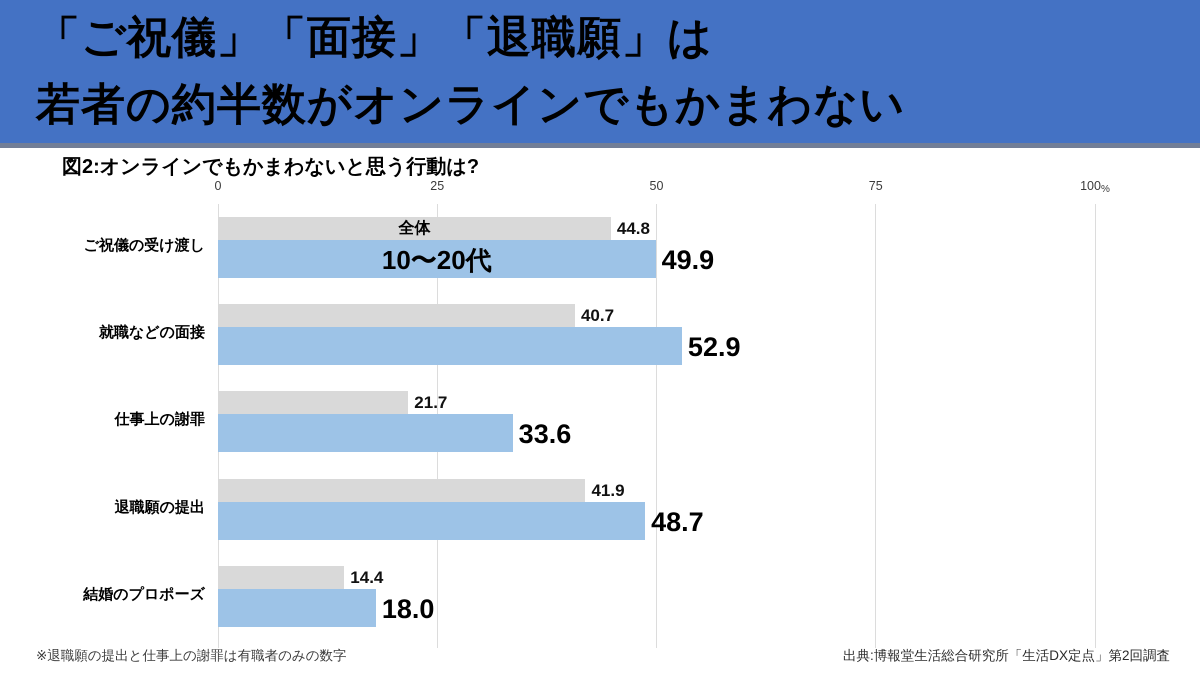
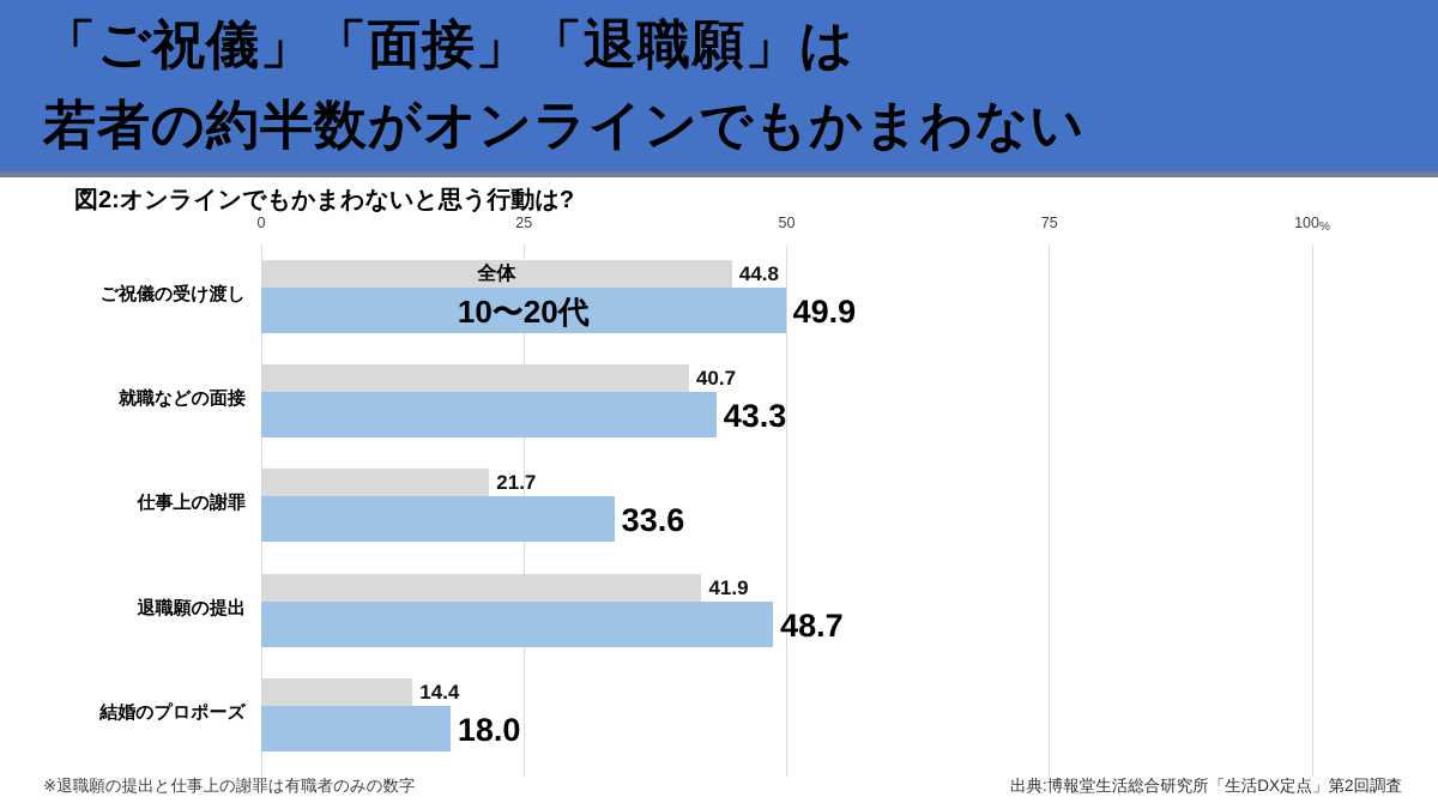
10〜20代/就職などの面接: 52.9 -> 43.3
